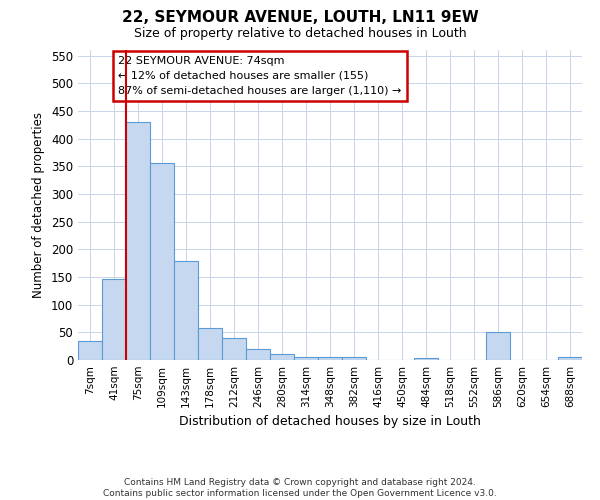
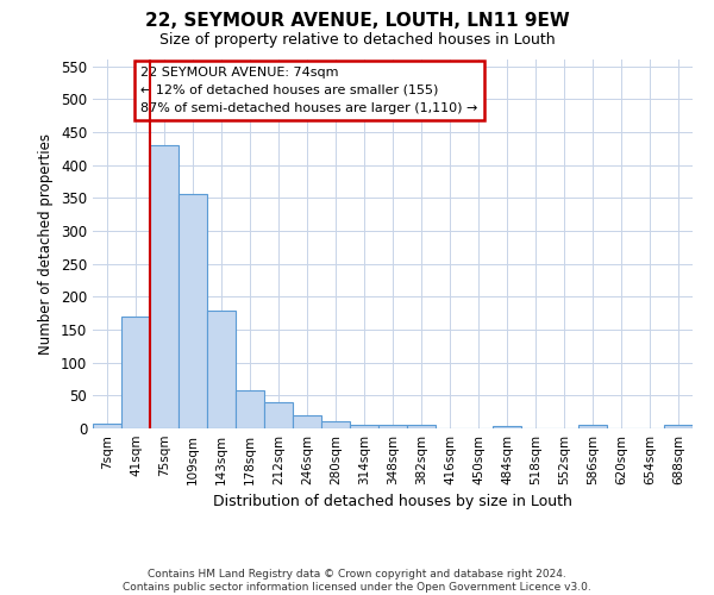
7sqm: 34 -> 8
41sqm: 146 -> 170
586sqm: 50 -> 5
